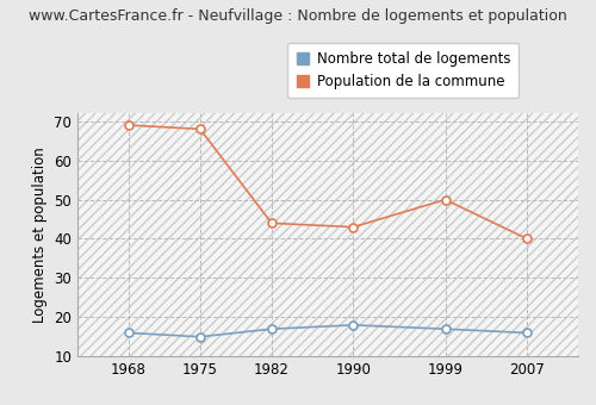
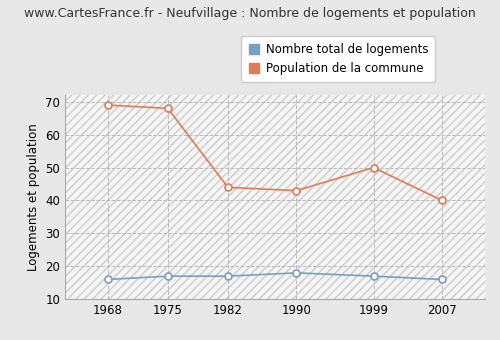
Nombre total de logements/1975: 15 -> 17
